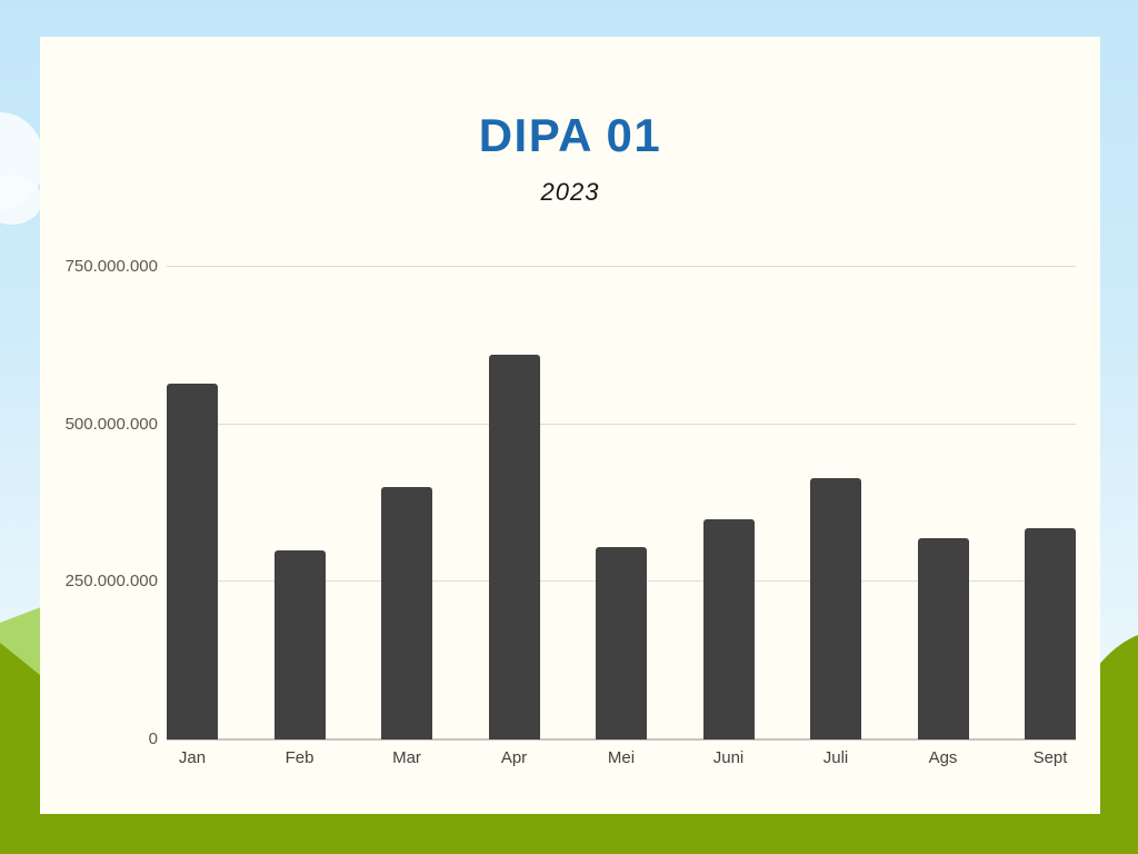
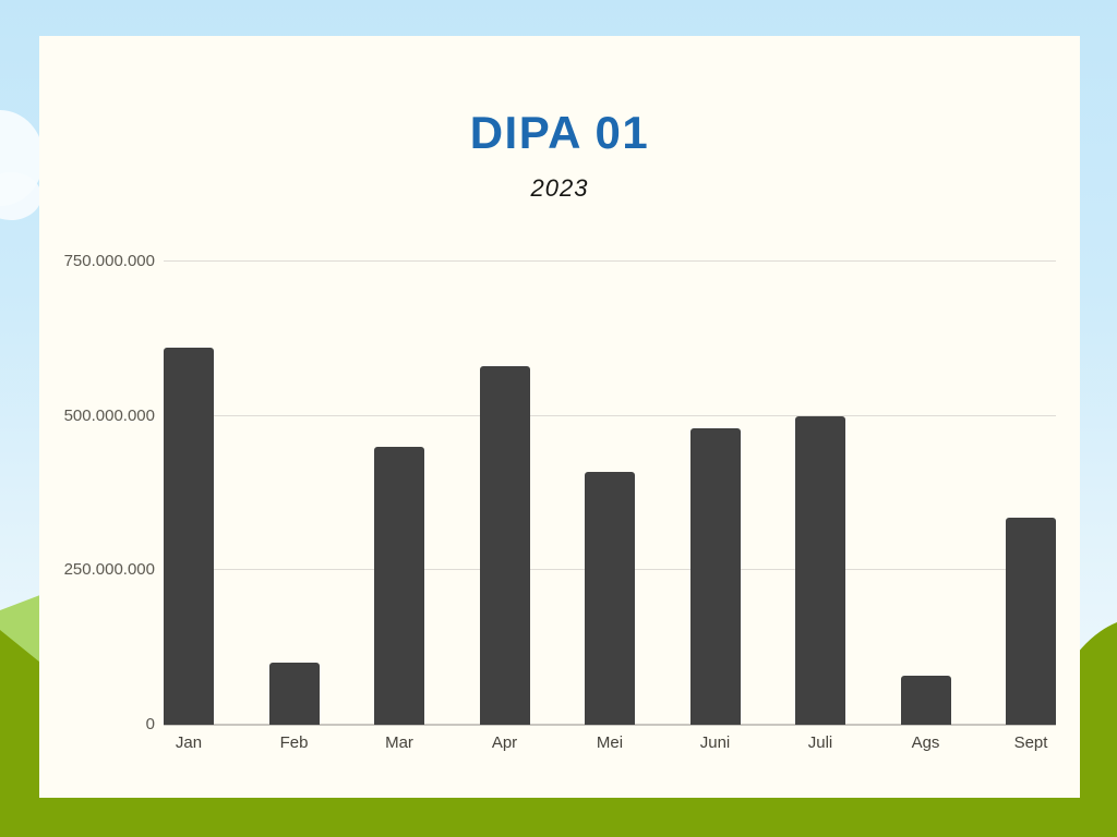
Jan: 560000000 -> 610000000
Feb: 300000000 -> 100000000
Mar: 400000000 -> 450000000
Apr: 610000000 -> 580000000
Mei: 300000000 -> 410000000
Juni: 350000000 -> 480000000
Juli: 420000000 -> 500000000
Ags: 320000000 -> 80000000
